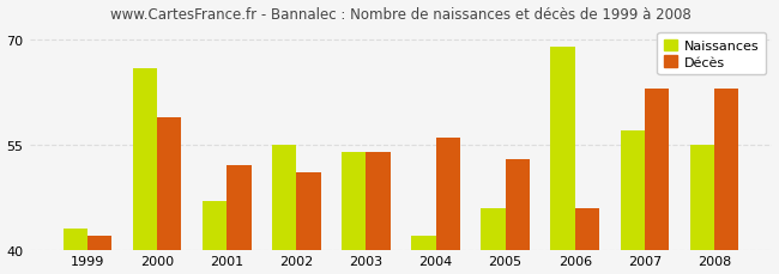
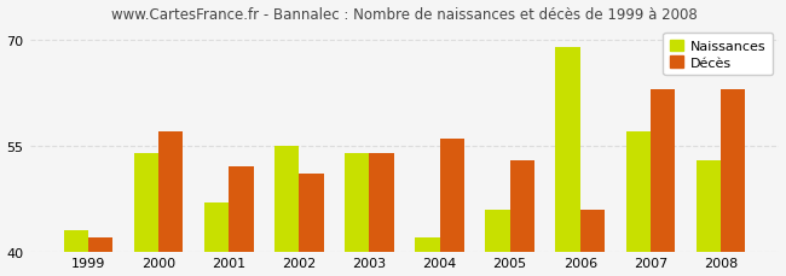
Naissances/2000: 66 -> 54
Décès/2000: 59 -> 57
Naissances/2008: 55 -> 53
